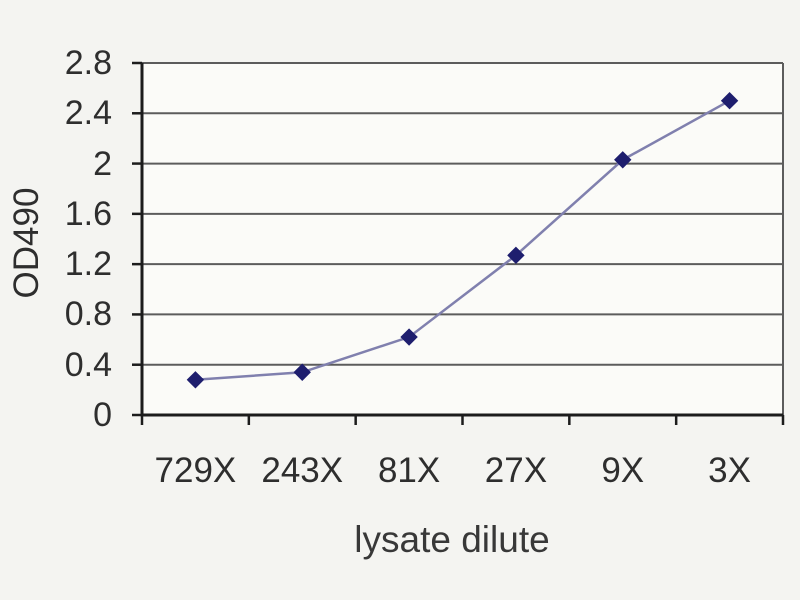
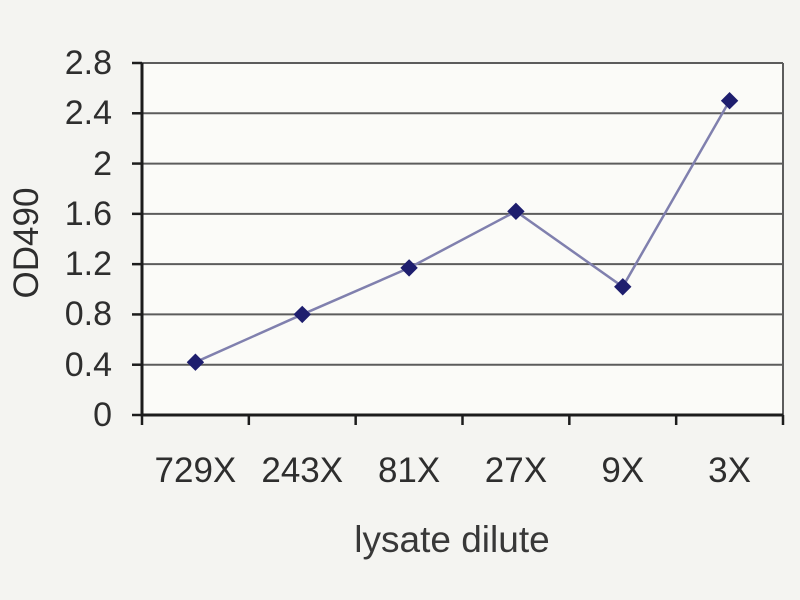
729X: 0.28 -> 0.42
243X: 0.34 -> 0.80
81X: 0.62 -> 1.17
27X: 1.27 -> 1.62
9X: 2.03 -> 1.02
